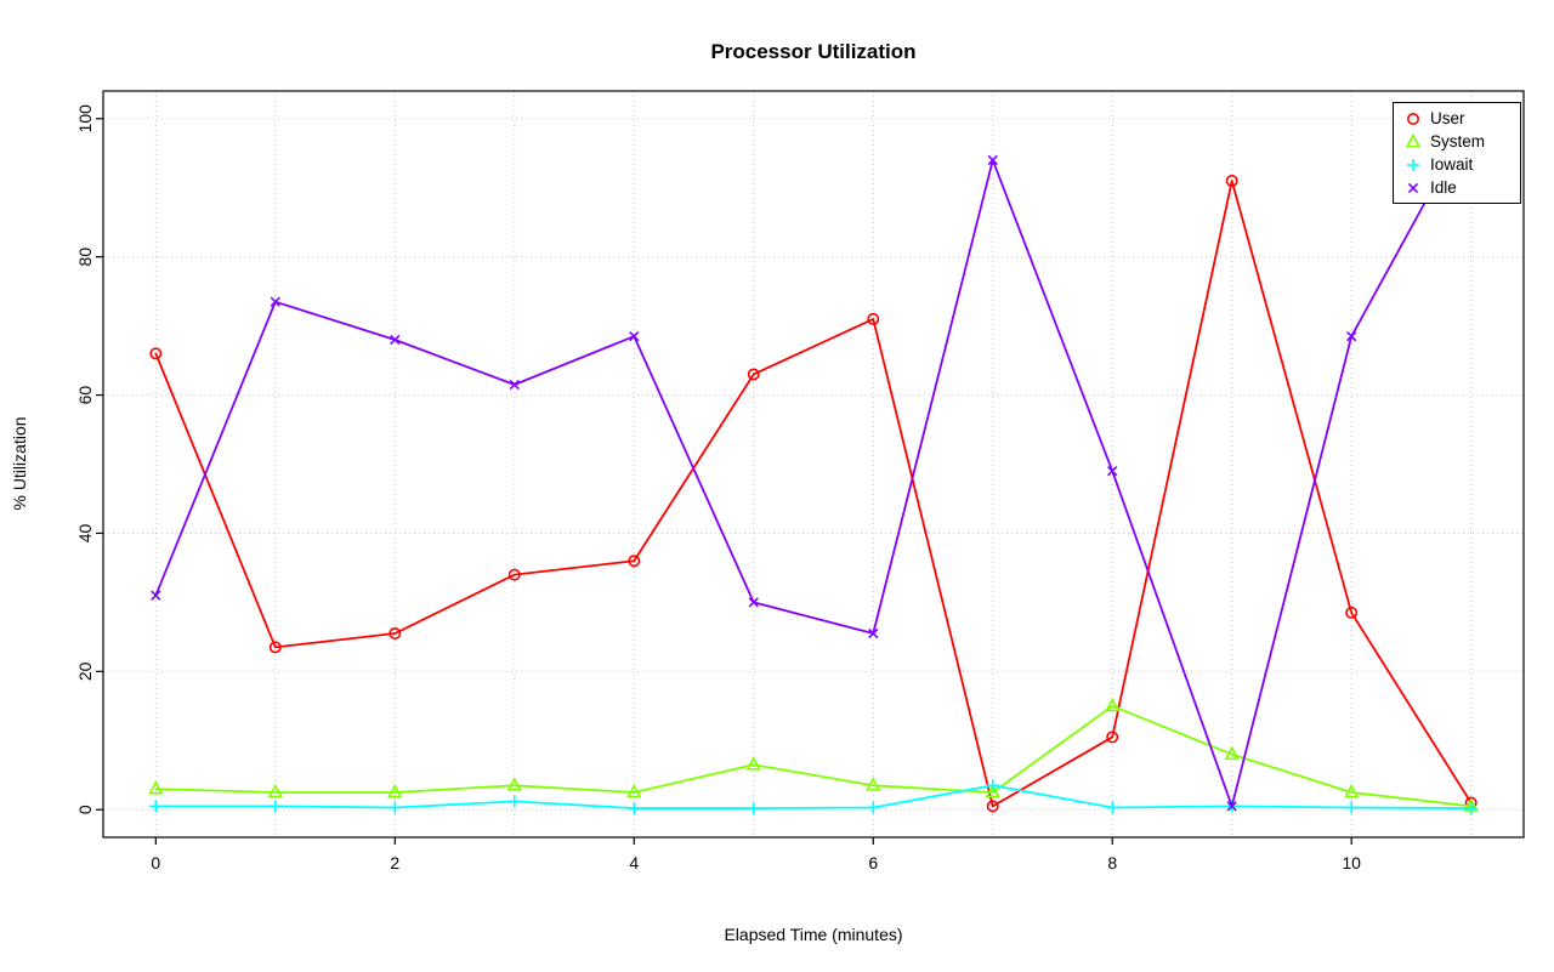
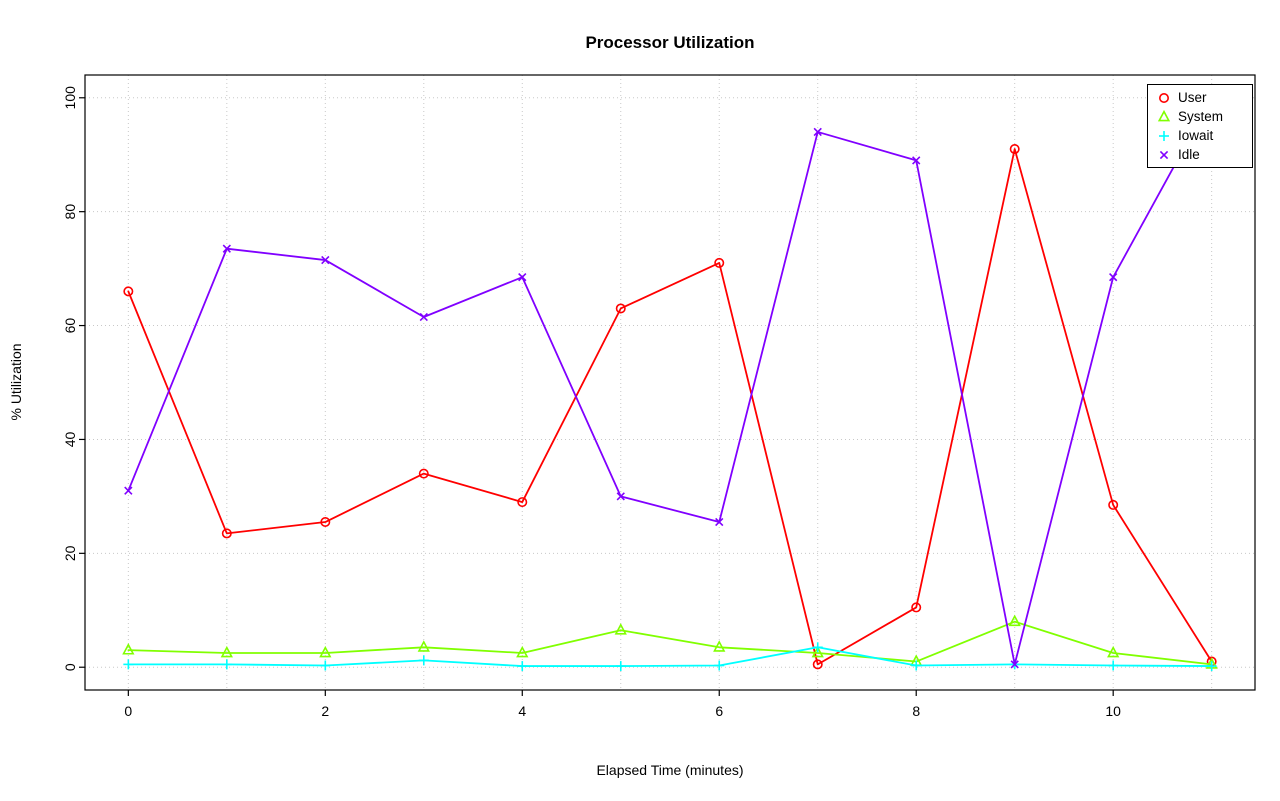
Idle/2: 68 -> 72
User/4: 36 -> 29
System/8: 15 -> 1
Idle/8: 49 -> 89
